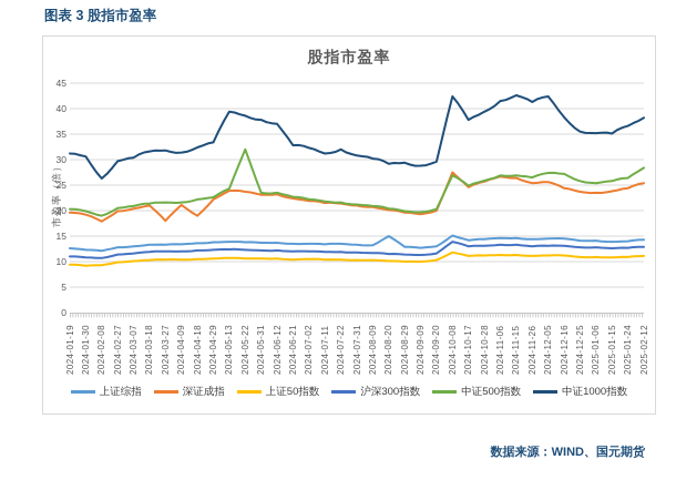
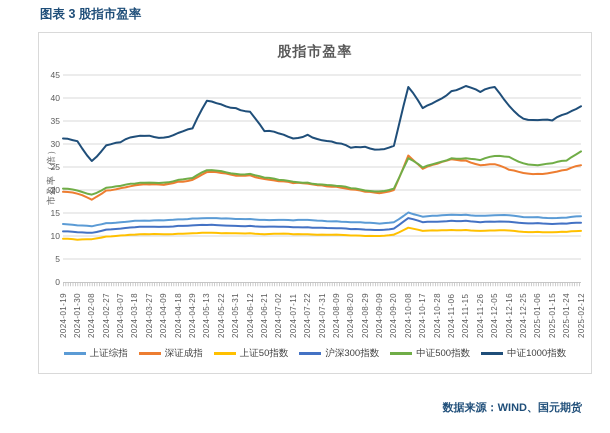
深证成指/2024-03-27: 18 -> 21
深证成指/2024-04-18: 19 -> 22
中证500指数/2024-05-22: 32 -> 24
上证综指/2024-08-20: 15 -> 13
